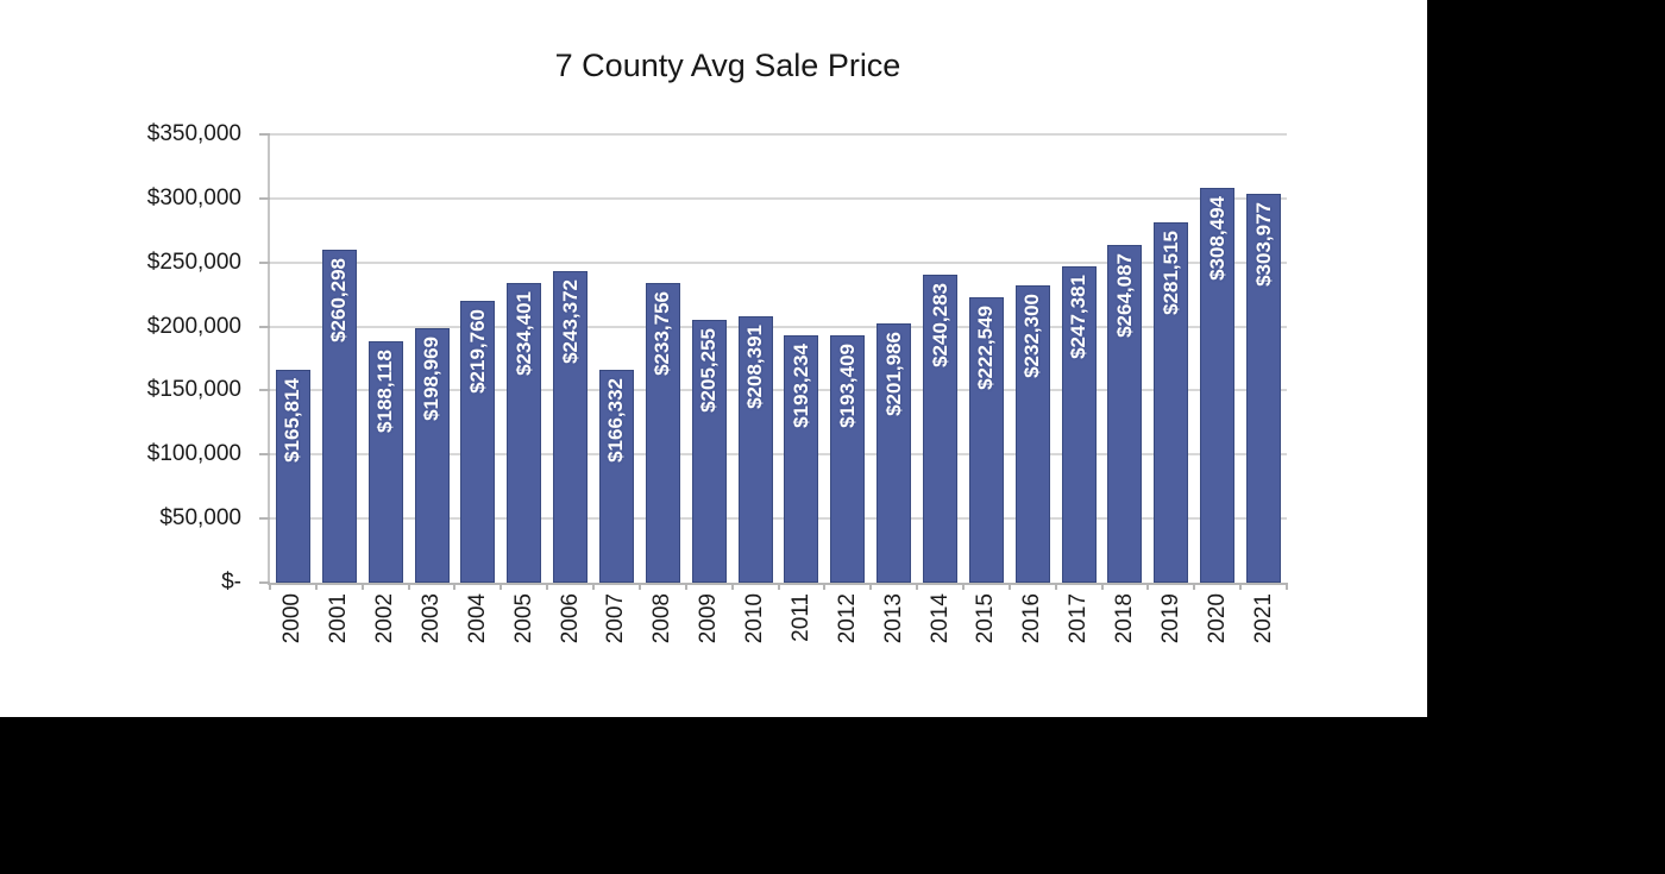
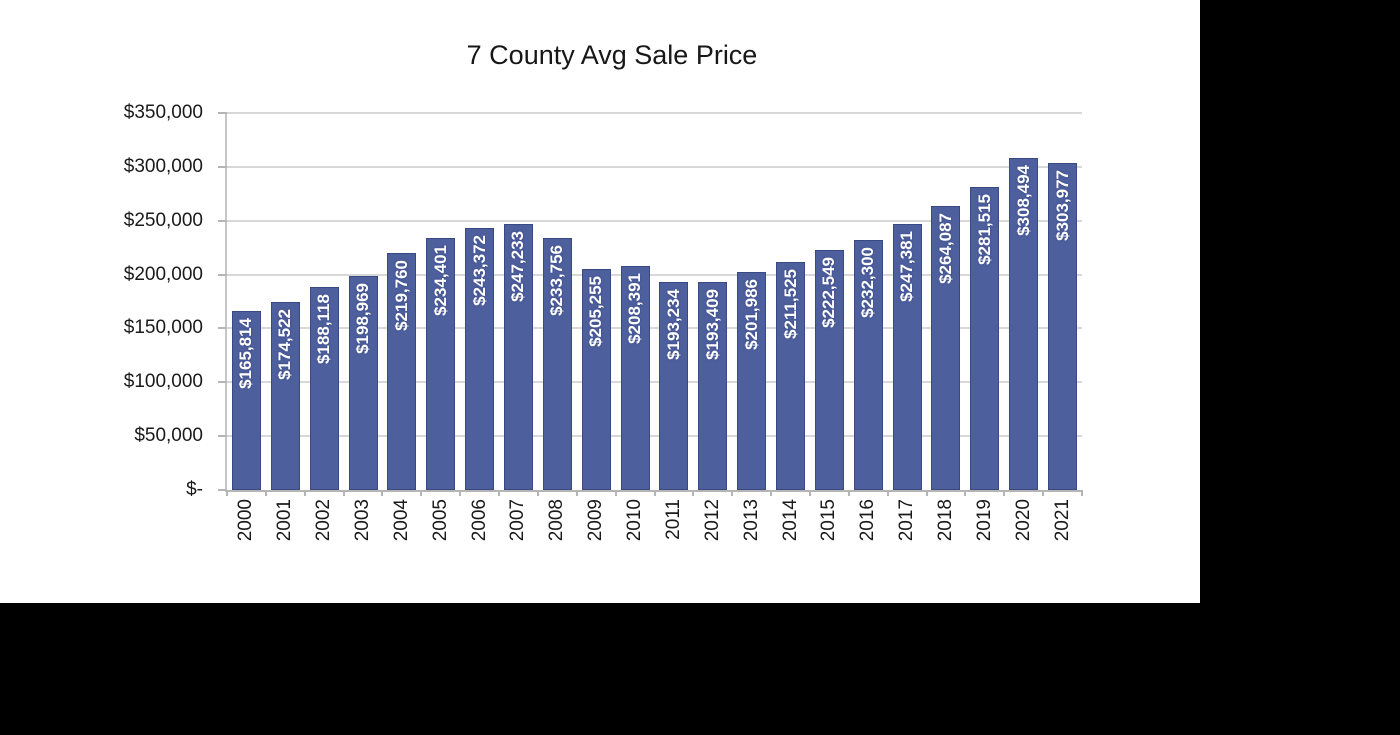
2001: $260,298 -> $174,522
2007: $166,332 -> $247,233
2014: $240,283 -> $211,525
